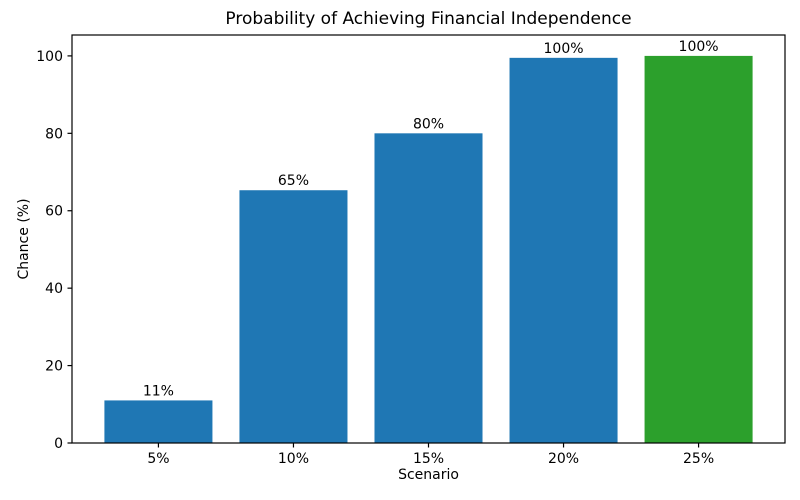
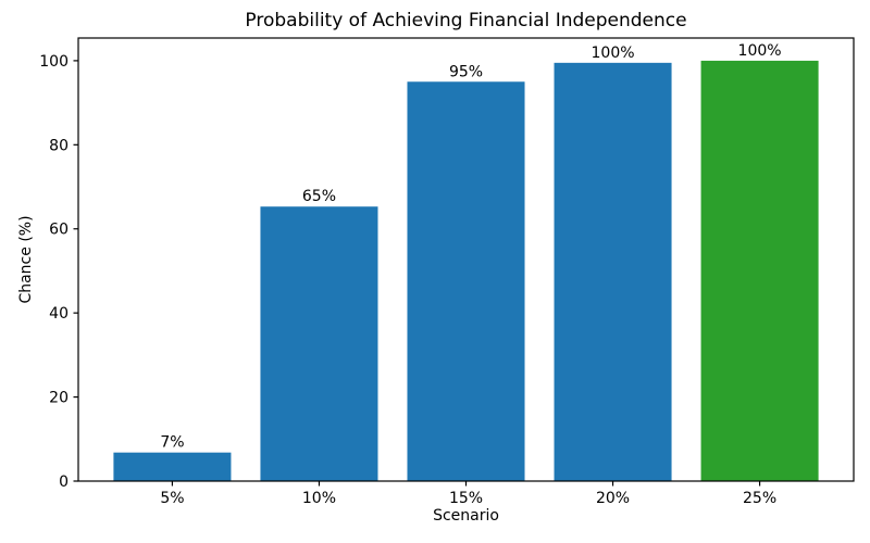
5%: 11% -> 7%
15%: 80% -> 95%
